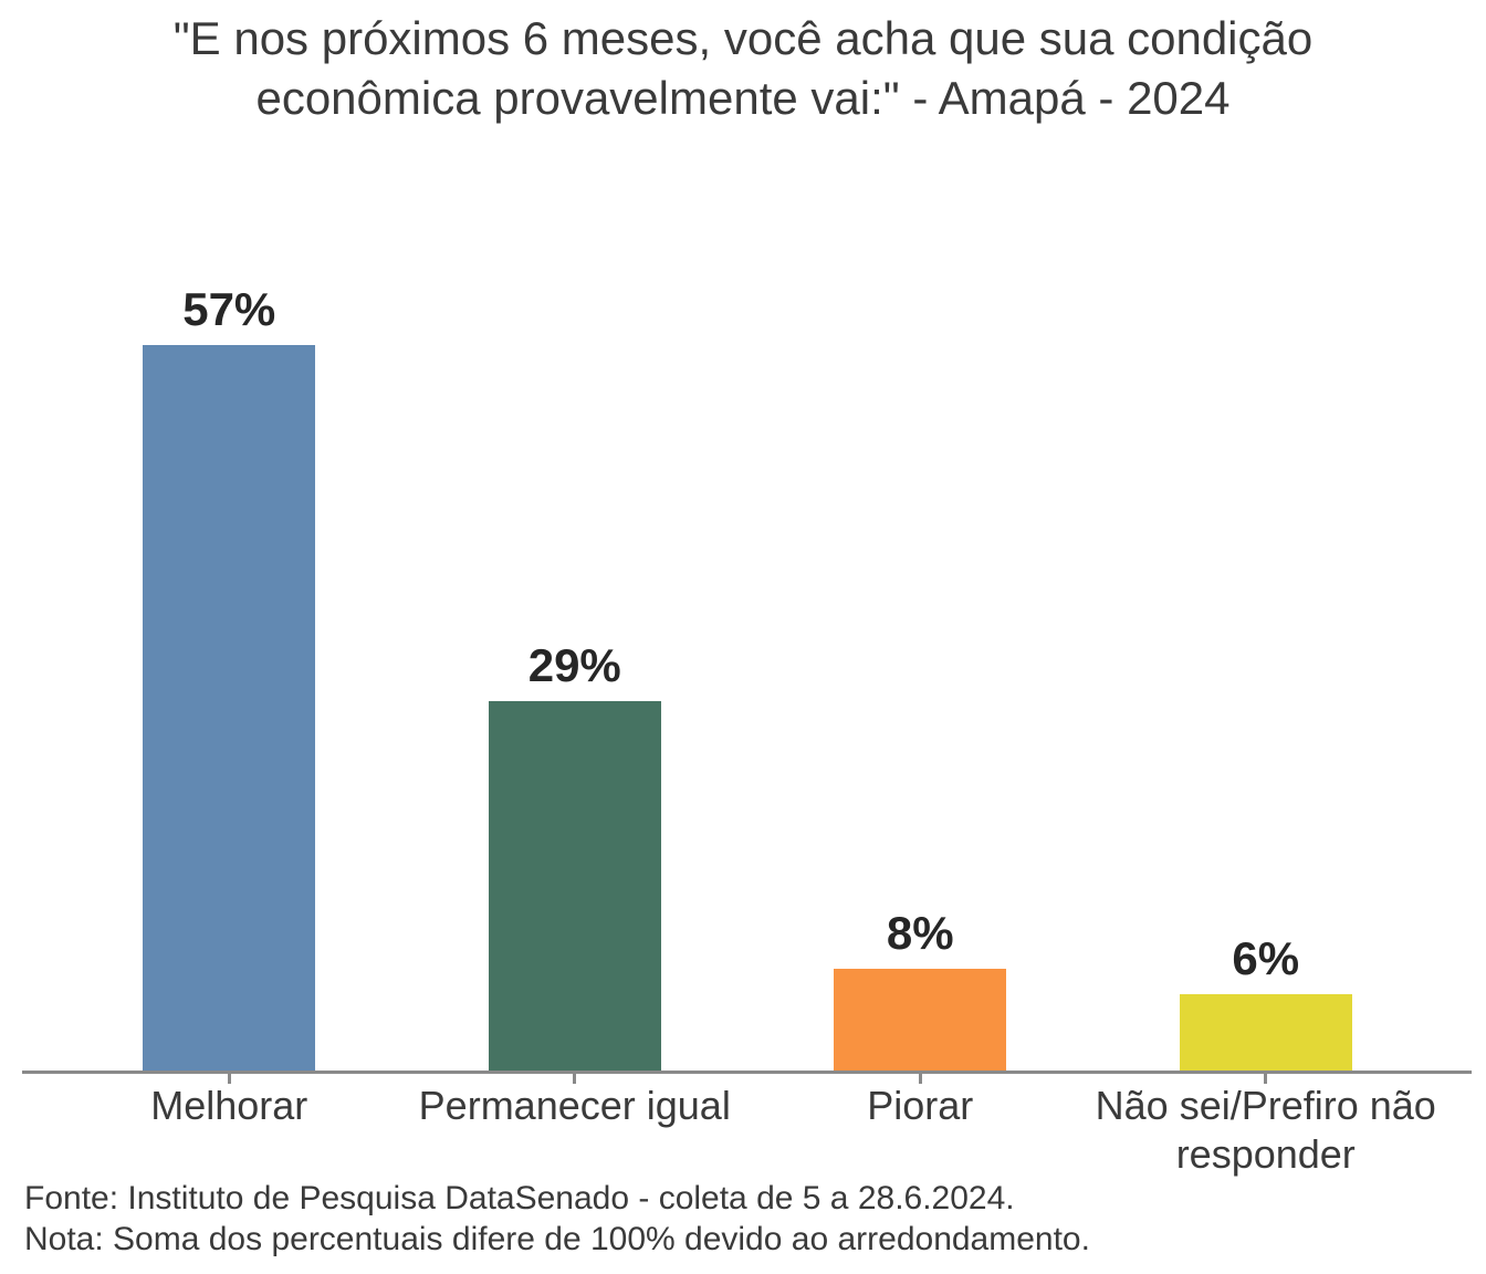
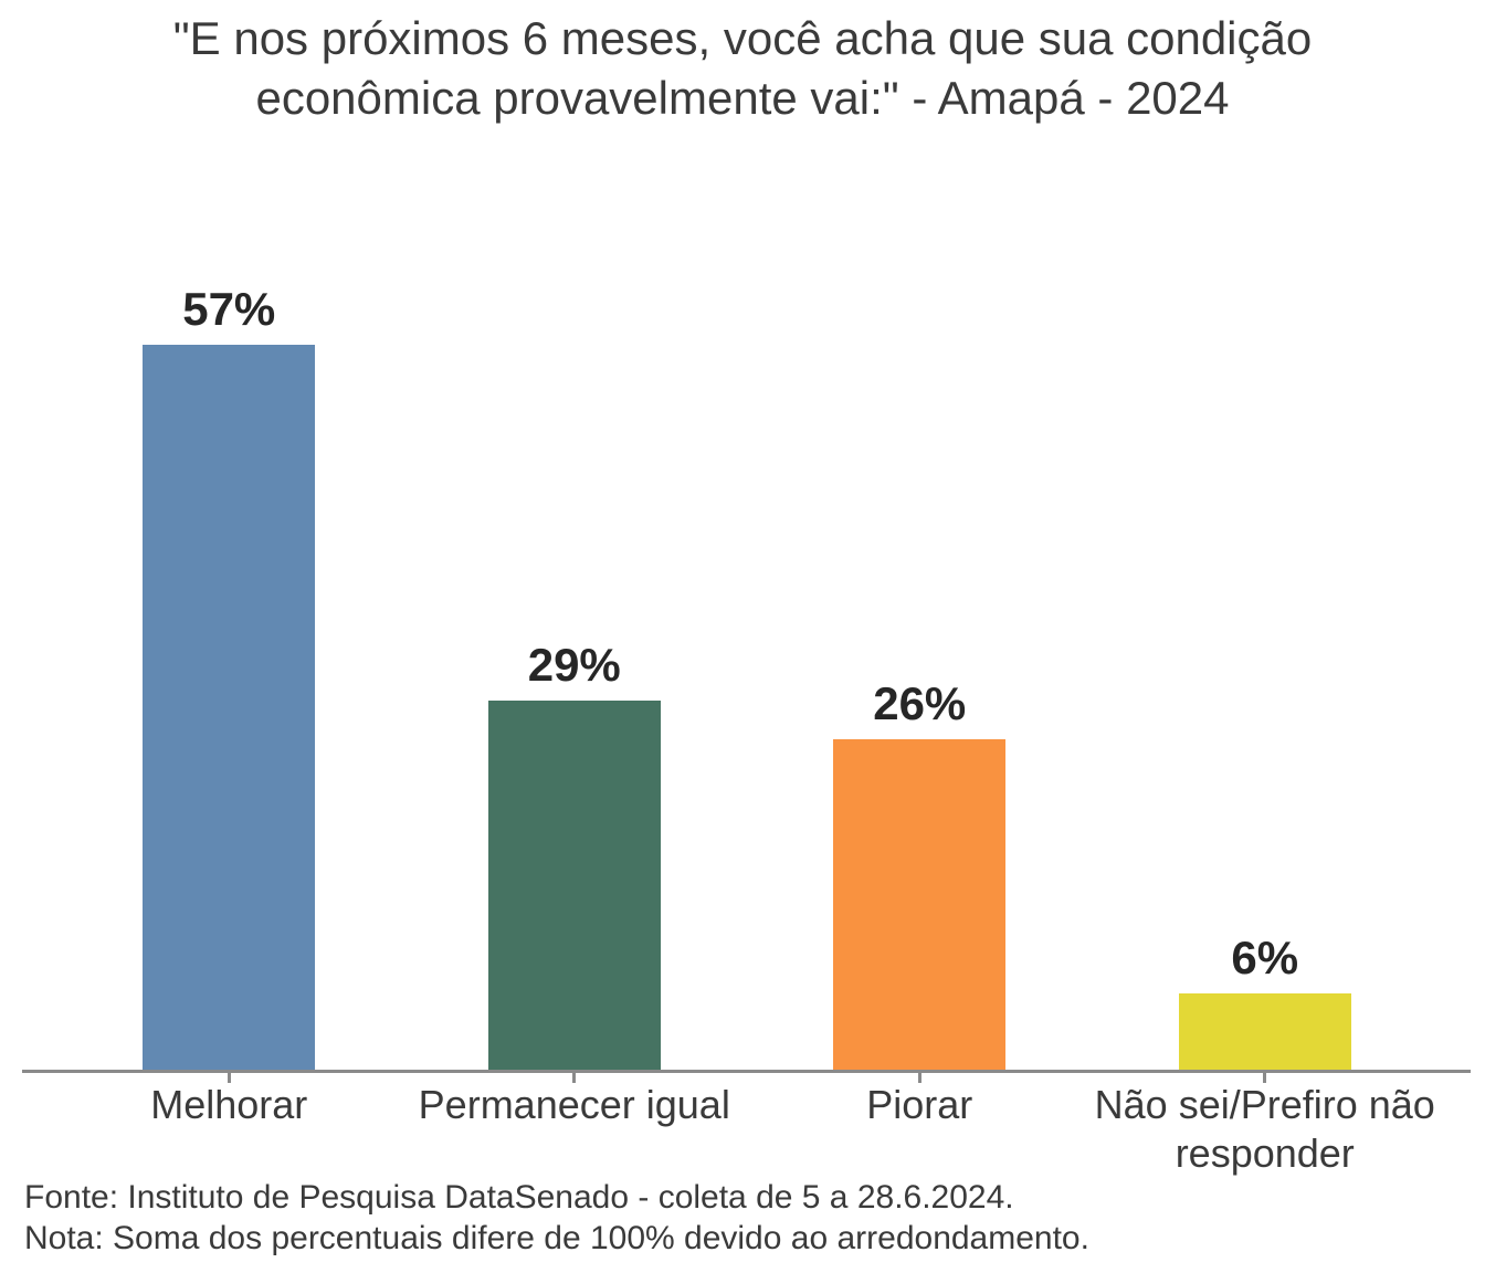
Piorar: 8% -> 26%
